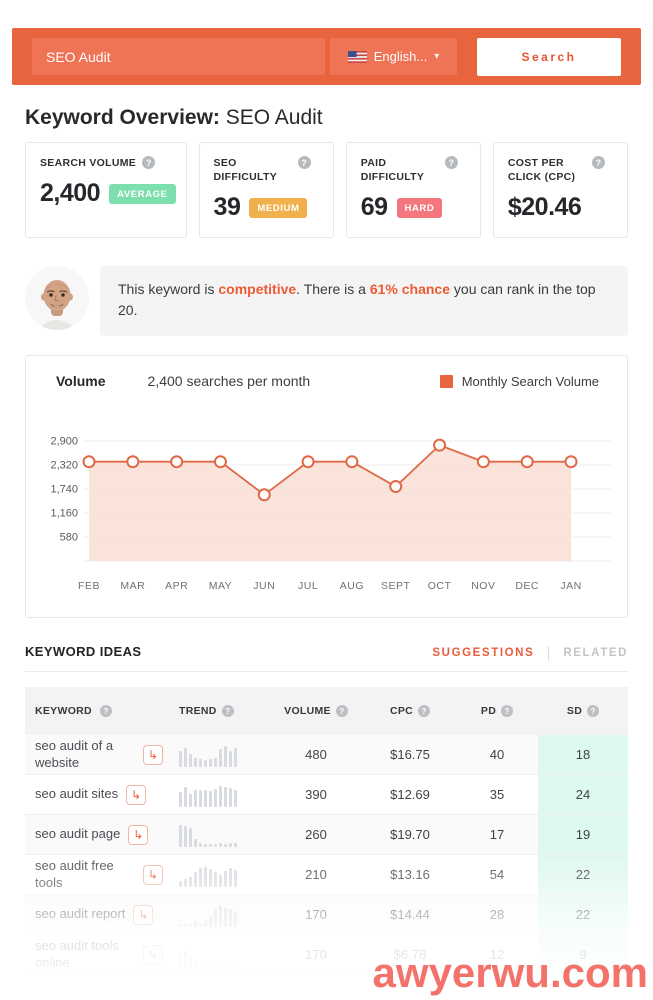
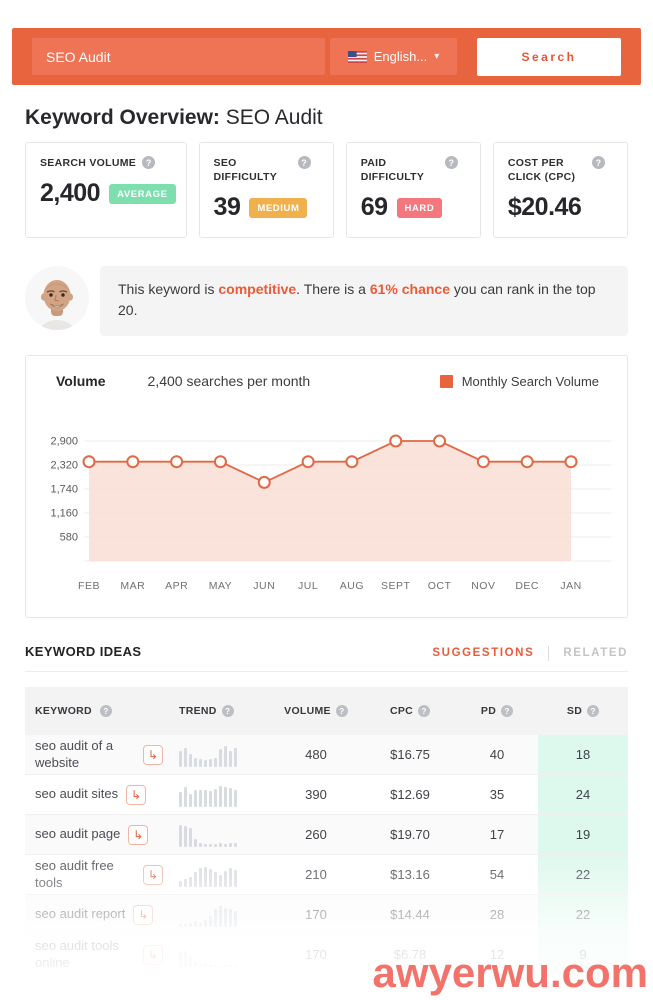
JUN: 1600 -> 1900
SEPT: 1800 -> 2900
OCT: 2800 -> 2900
